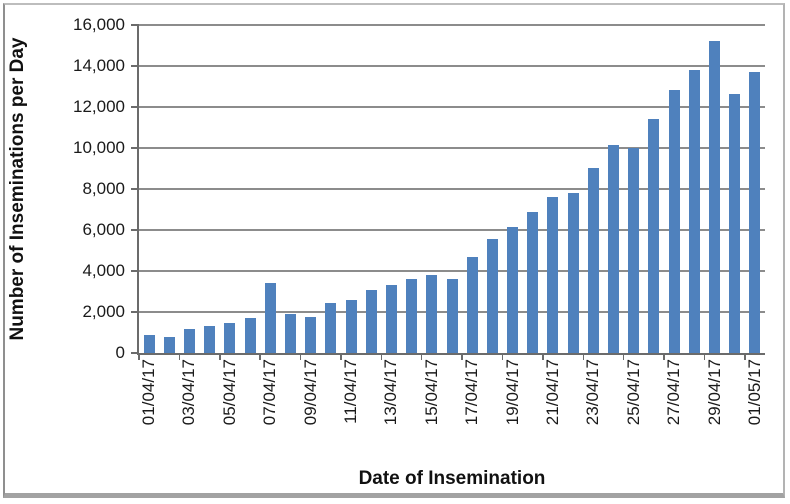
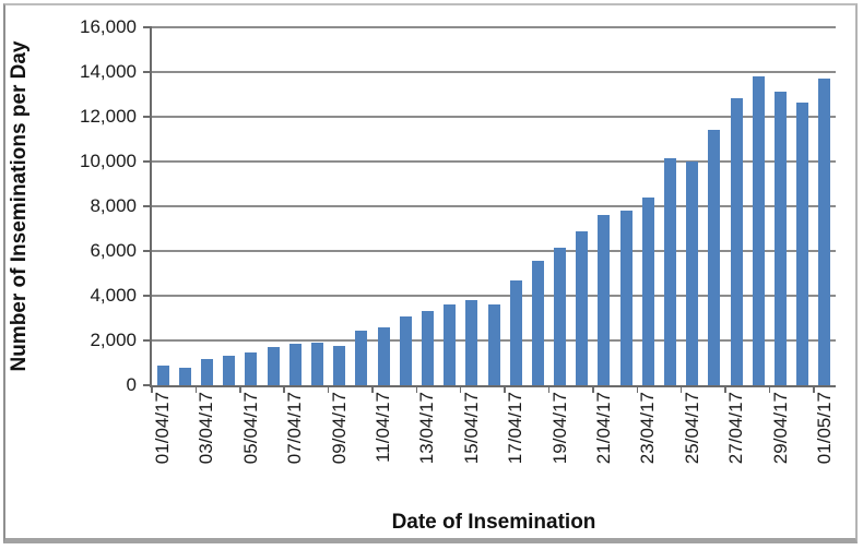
07/04/17: 3400 -> 1800
23/04/17: 9000 -> 8400
29/04/17: 15200 -> 13100
